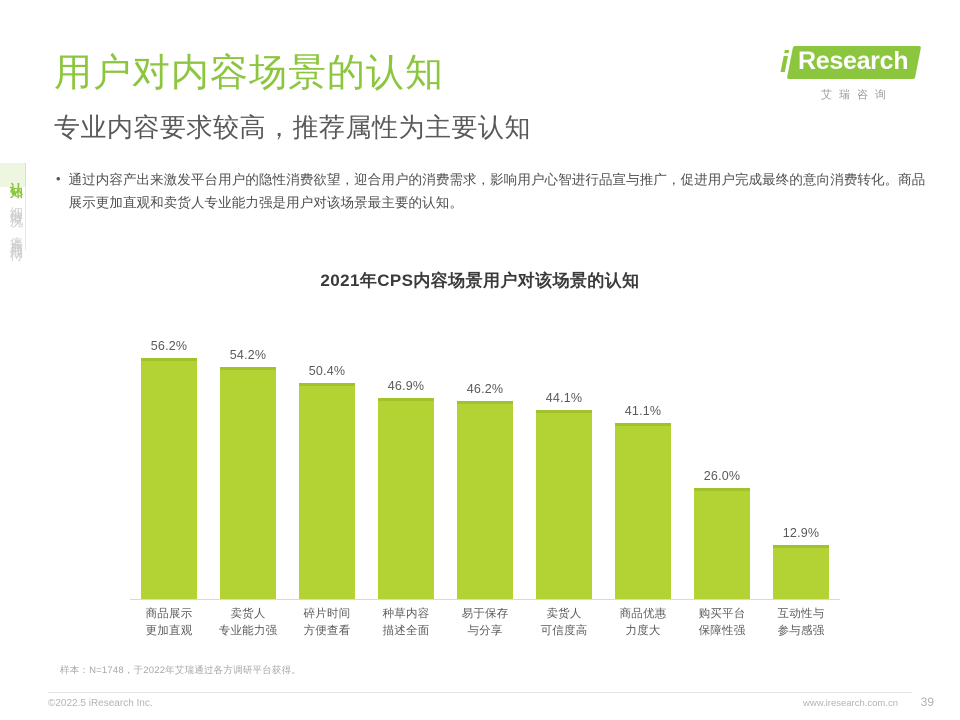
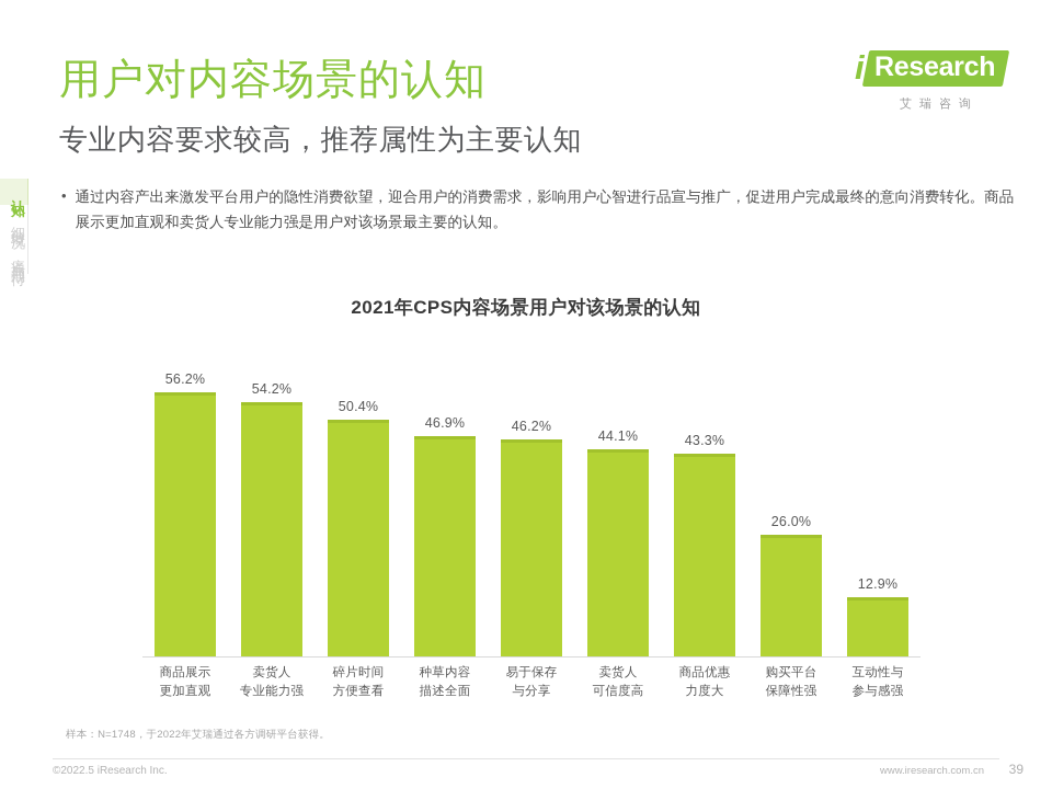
商品优惠 力度大: 41.1% -> 43.3%
